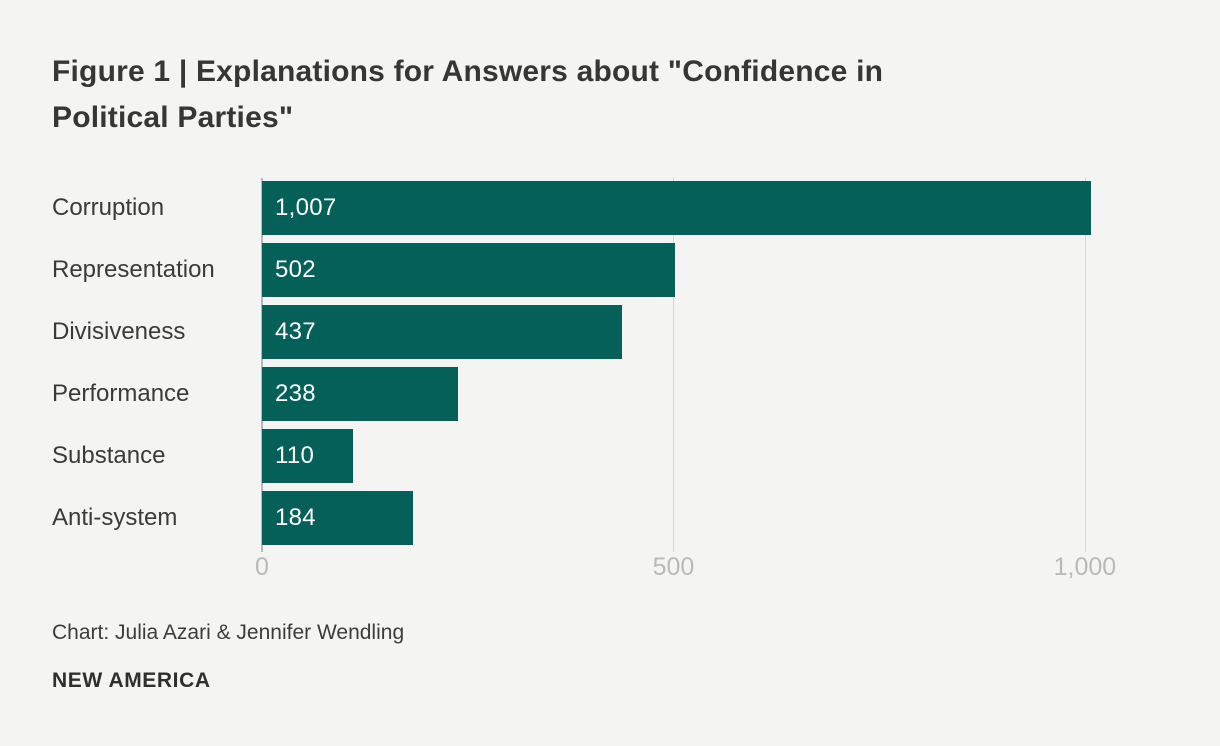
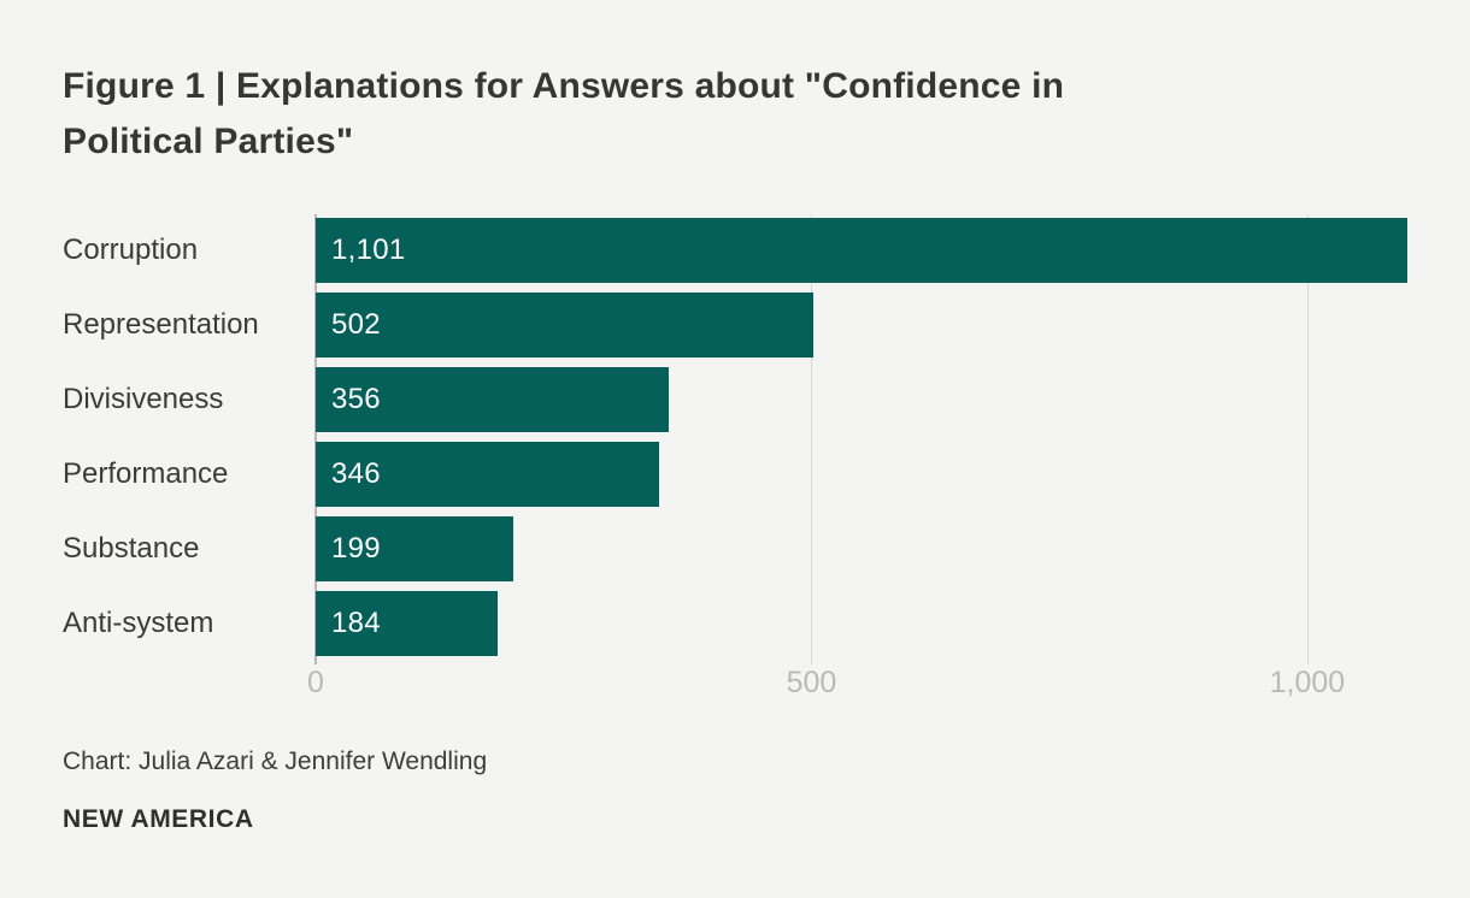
Corruption: 1,007 -> 1,101
Divisiveness: 437 -> 356
Performance: 238 -> 346
Substance: 110 -> 199
